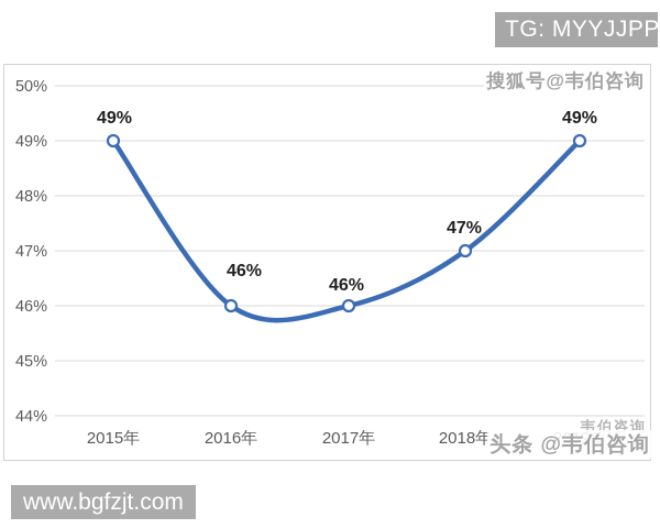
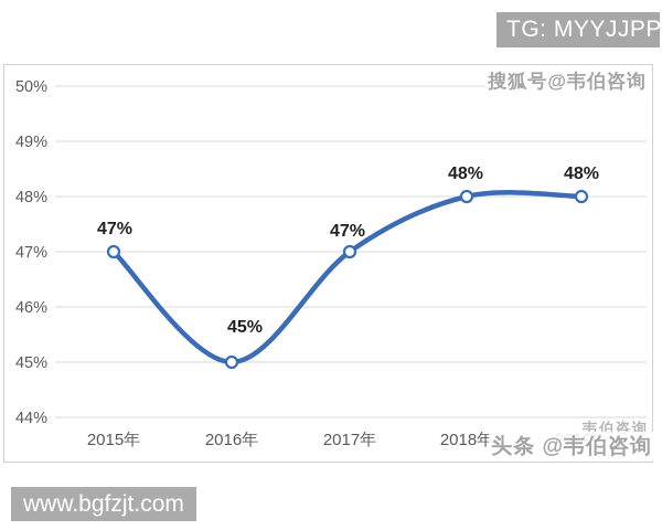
2015年: 49% -> 47%
2016年: 46% -> 45%
2017年: 46% -> 47%
2018年: 47% -> 48%
2019年: 49% -> 48%
